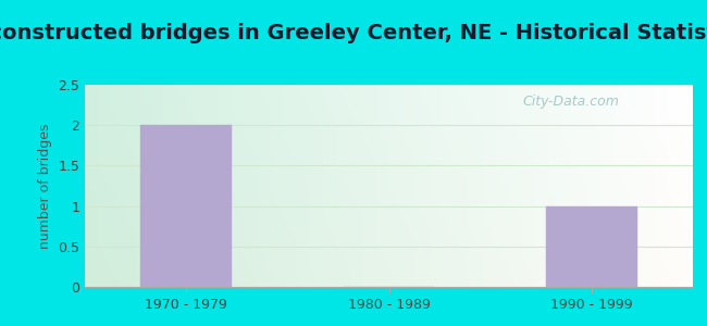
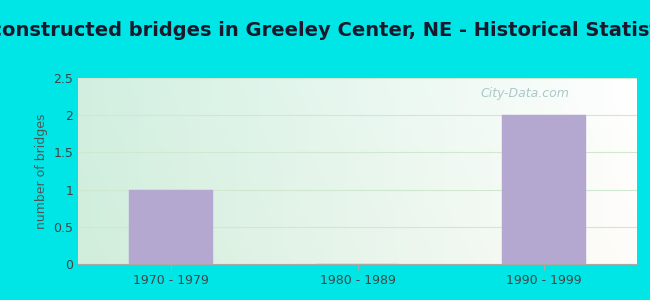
1970 - 1979: 2 -> 1
1990 - 1999: 1 -> 2
